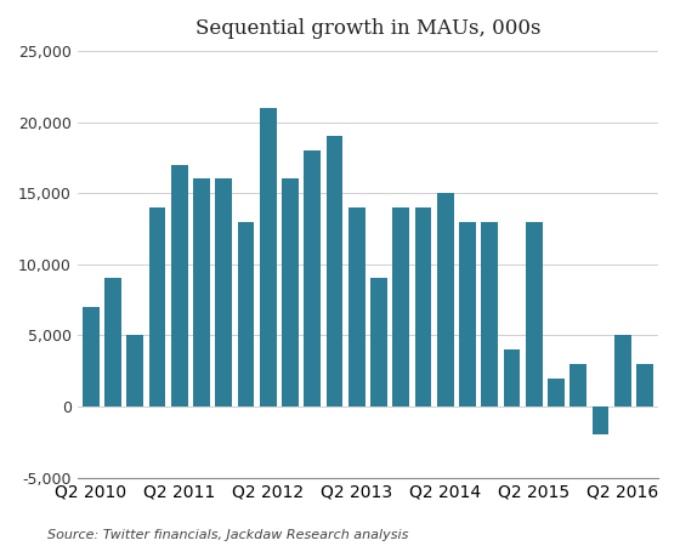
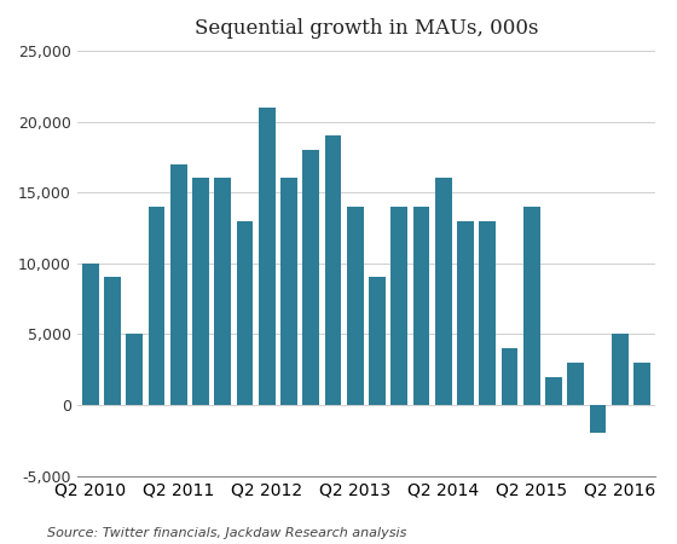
Q2 2010: 7,000 -> 10,000
Q2 2014: 15,000 -> 16,000
Q2 2015: 13,000 -> 14,000
